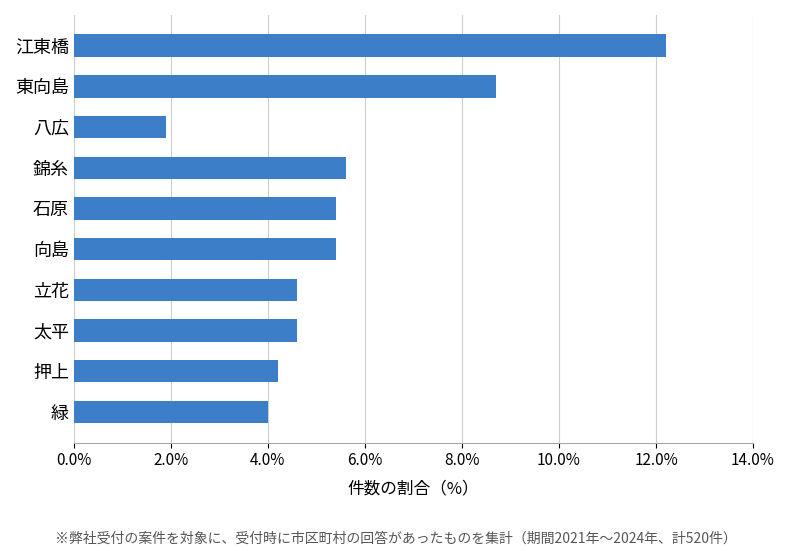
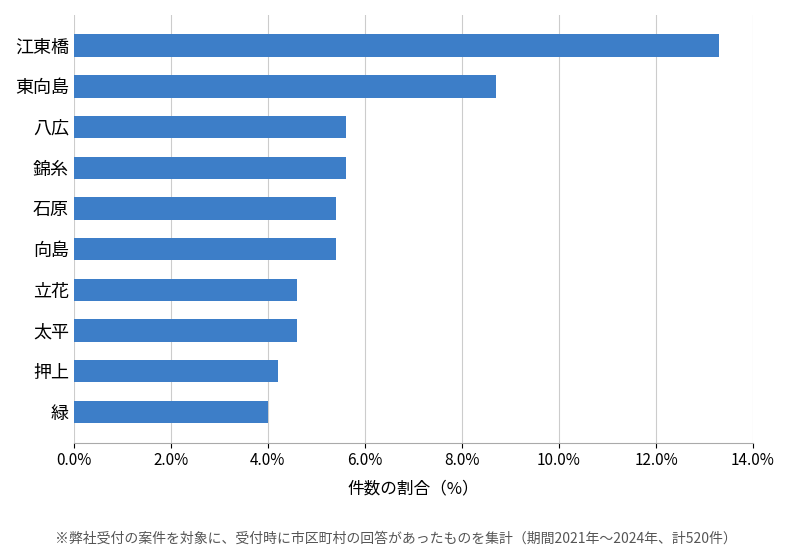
江東橋: 12.2% -> 13.3%
八広: 1.9% -> 5.6%
